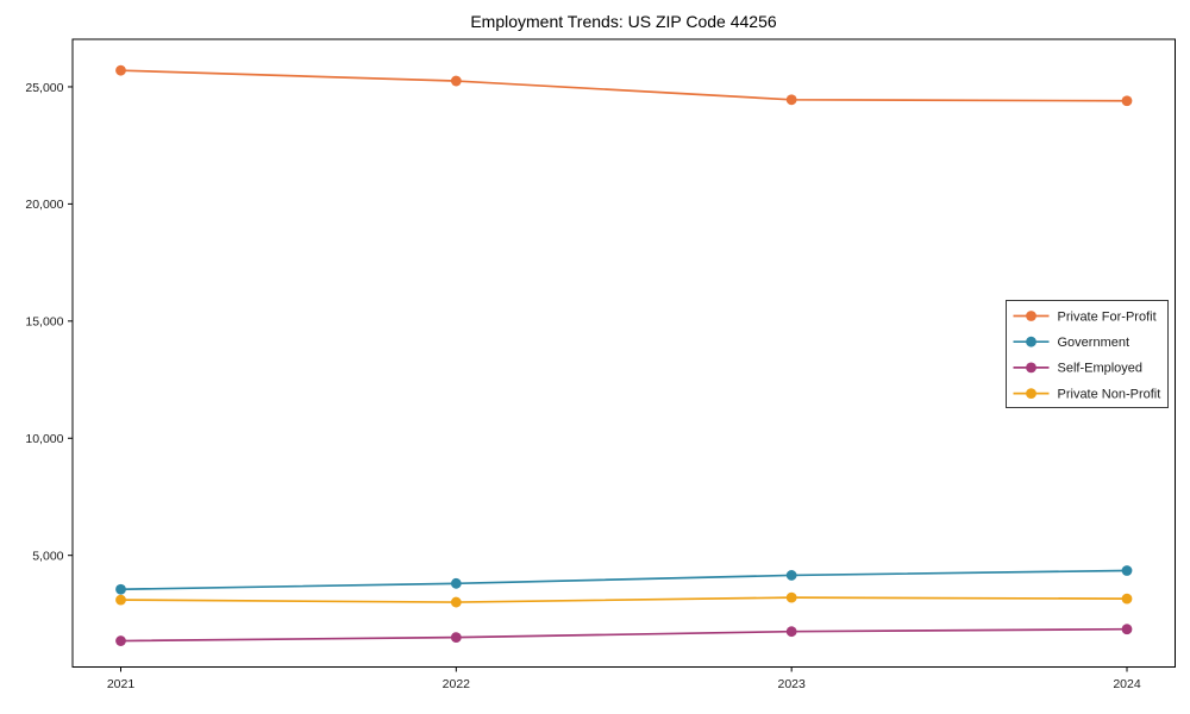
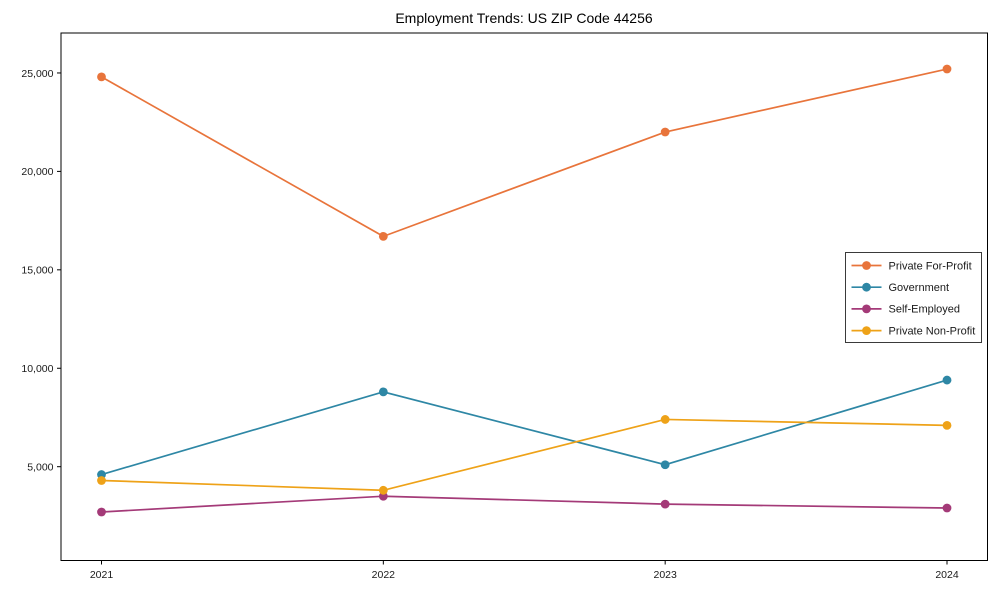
Private For-Profit/2021: 25700 -> 24800
Government/2021: 3600 -> 4600
Self-Employed/2021: 1400 -> 2700
Private Non-Profit/2021: 3100 -> 4300
Private For-Profit/2022: 25200 -> 16700
Government/2022: 3800 -> 8800
Self-Employed/2022: 1500 -> 3500
Private Non-Profit/2022: 3000 -> 3800
Private For-Profit/2023: 24400 -> 22000
Government/2023: 4200 -> 5100
Self-Employed/2023: 1800 -> 3100
Private Non-Profit/2023: 3200 -> 7400
Private For-Profit/2024: 24400 -> 25200
Government/2024: 4400 -> 9400
Self-Employed/2024: 1800 -> 2900
Private Non-Profit/2024: 3200 -> 7100
